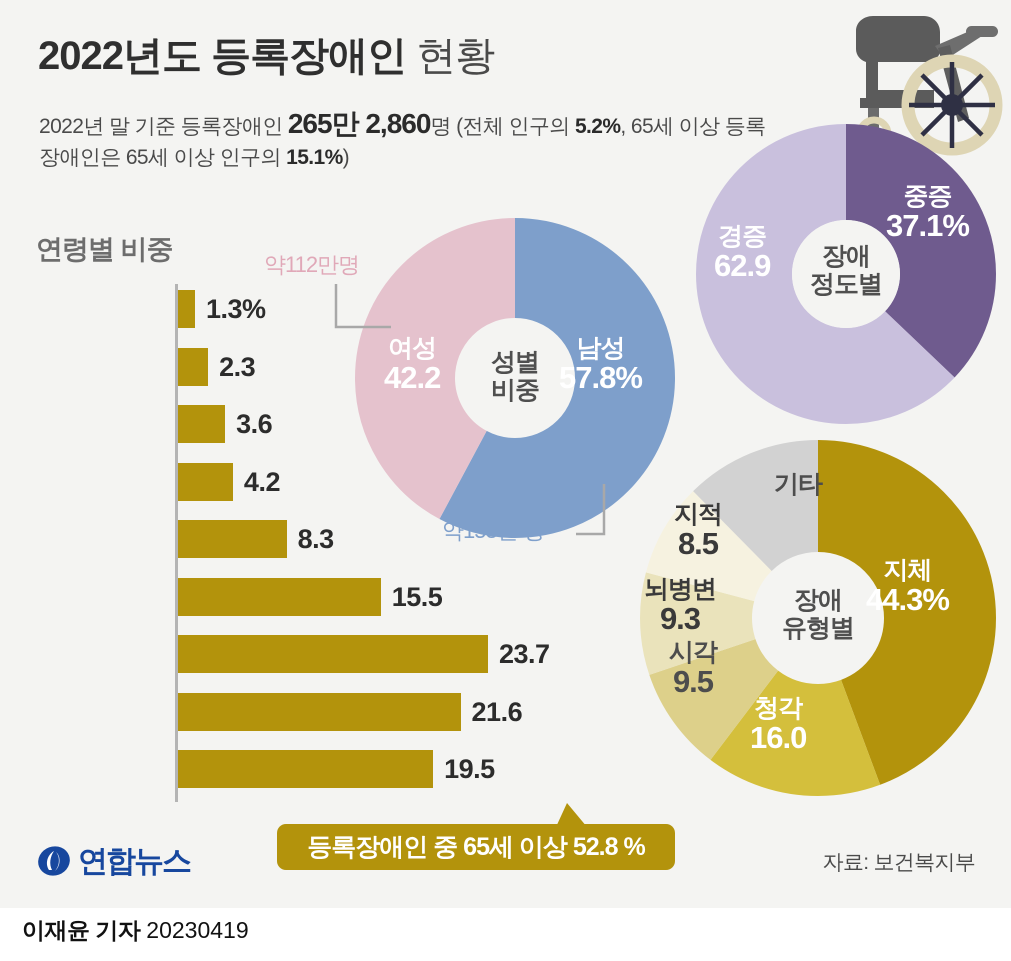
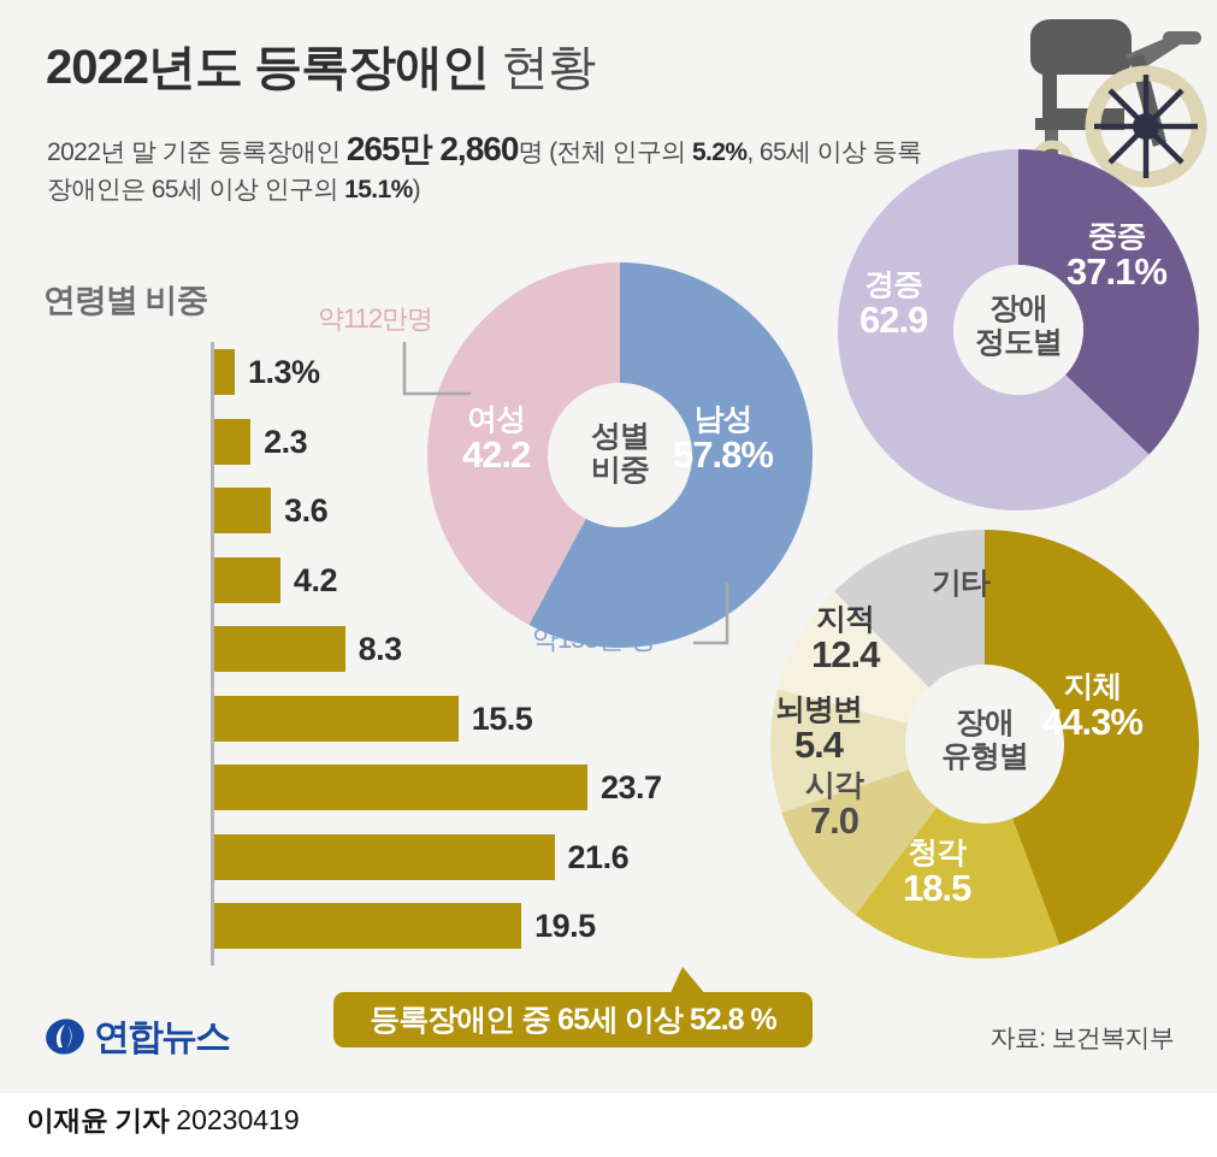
장애 유형별/청각: 16.0 -> 18.5
장애 유형별/시각: 9.5 -> 7.0
장애 유형별/뇌병변: 9.3 -> 5.4
장애 유형별/지적: 8.5 -> 12.4
